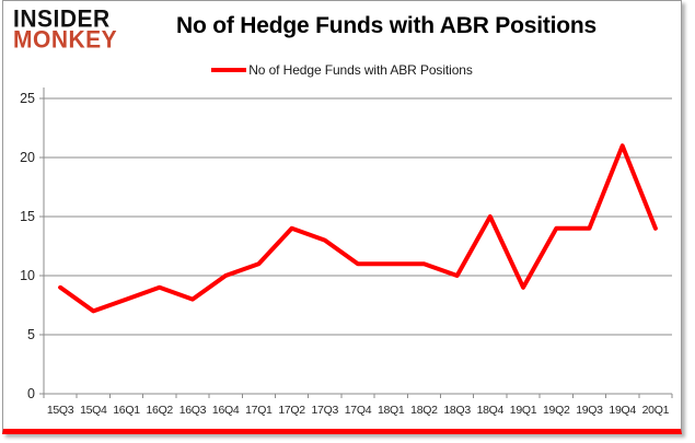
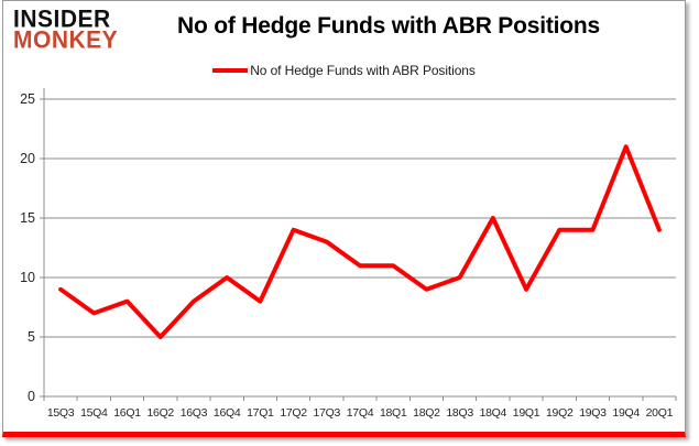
16Q2: 9 -> 5
17Q1: 11 -> 8
18Q2: 11 -> 9
